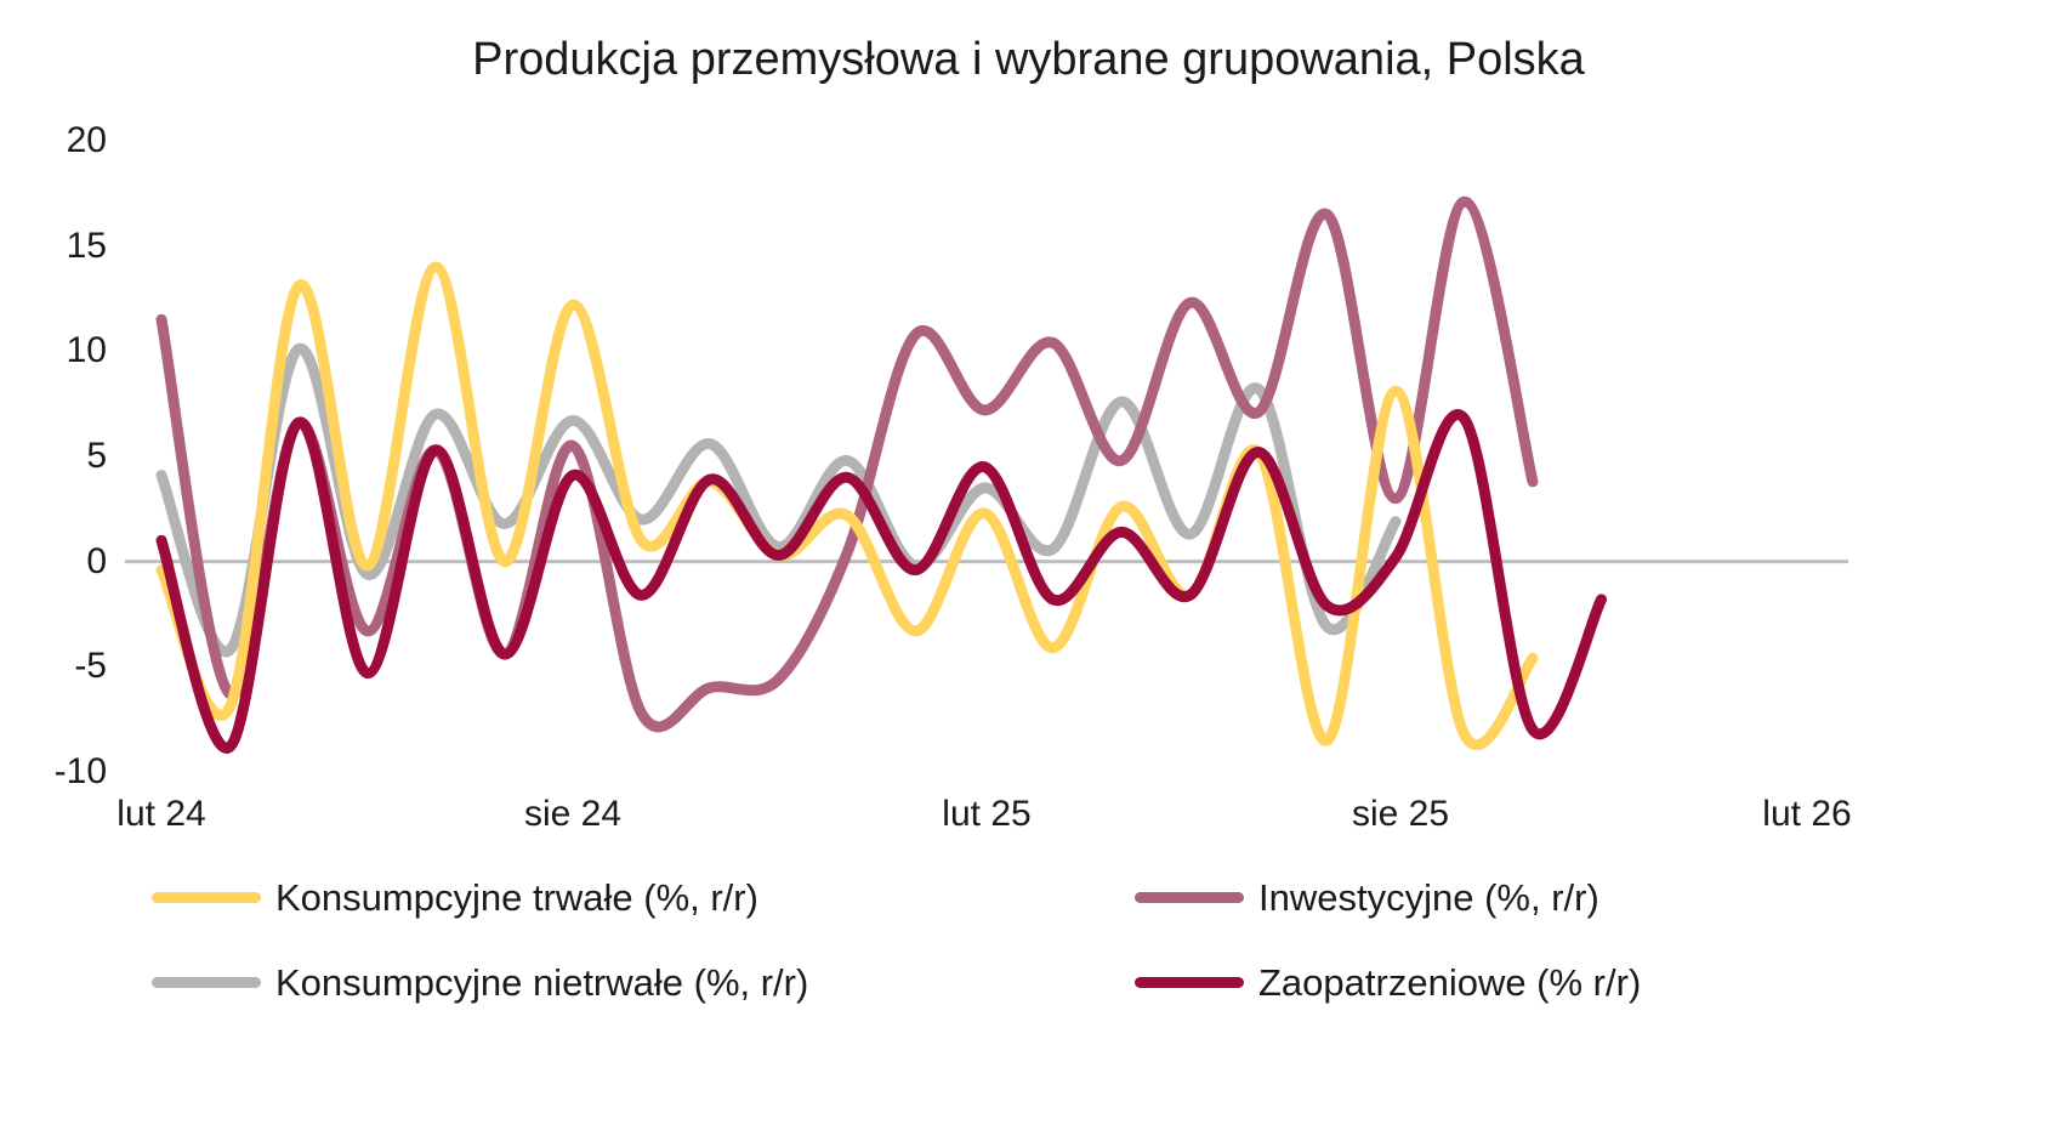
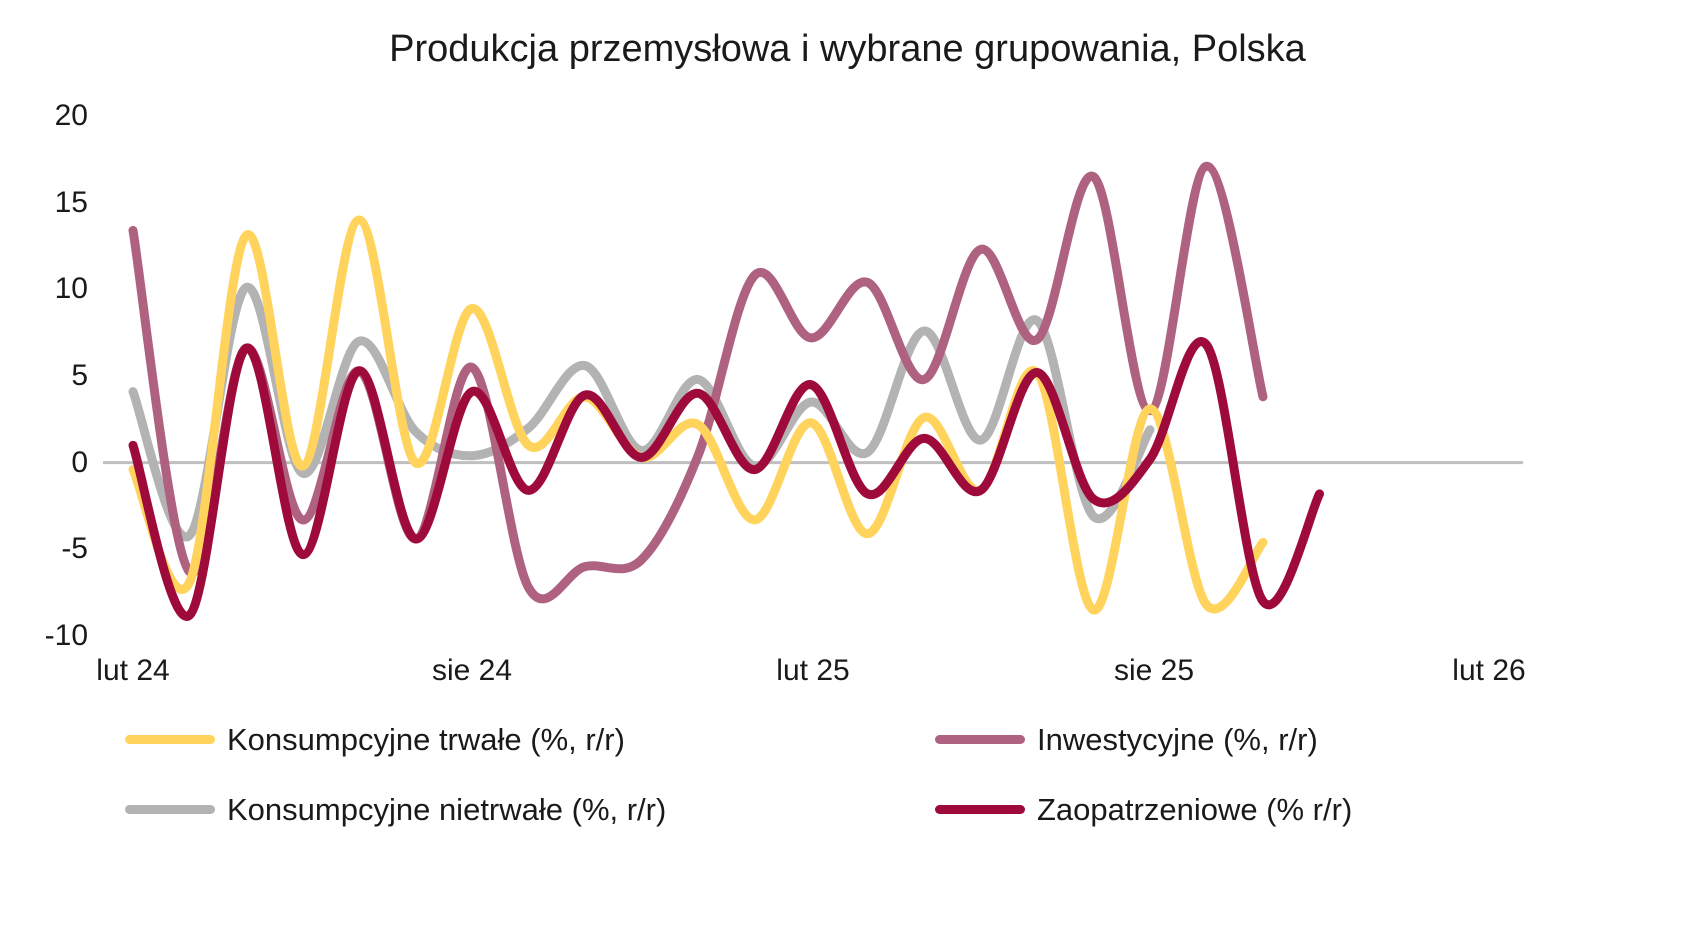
Inwestycyjne (%, r/r)/lut 24: 11.5 -> 13.4
Konsumpcyjne trwałe (%, r/r)/sie 24: 12.2 -> 8.9
Konsumpcyjne nietrwałe (%, r/r)/sie 24: 6.7 -> 0.4
Konsumpcyjne trwałe (%, r/r)/sie 25: 8.1 -> 3.1
